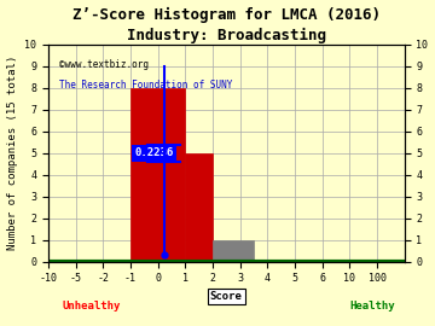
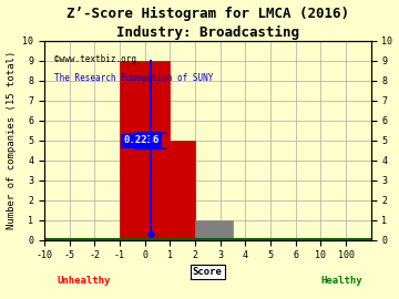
0: 8 -> 9
